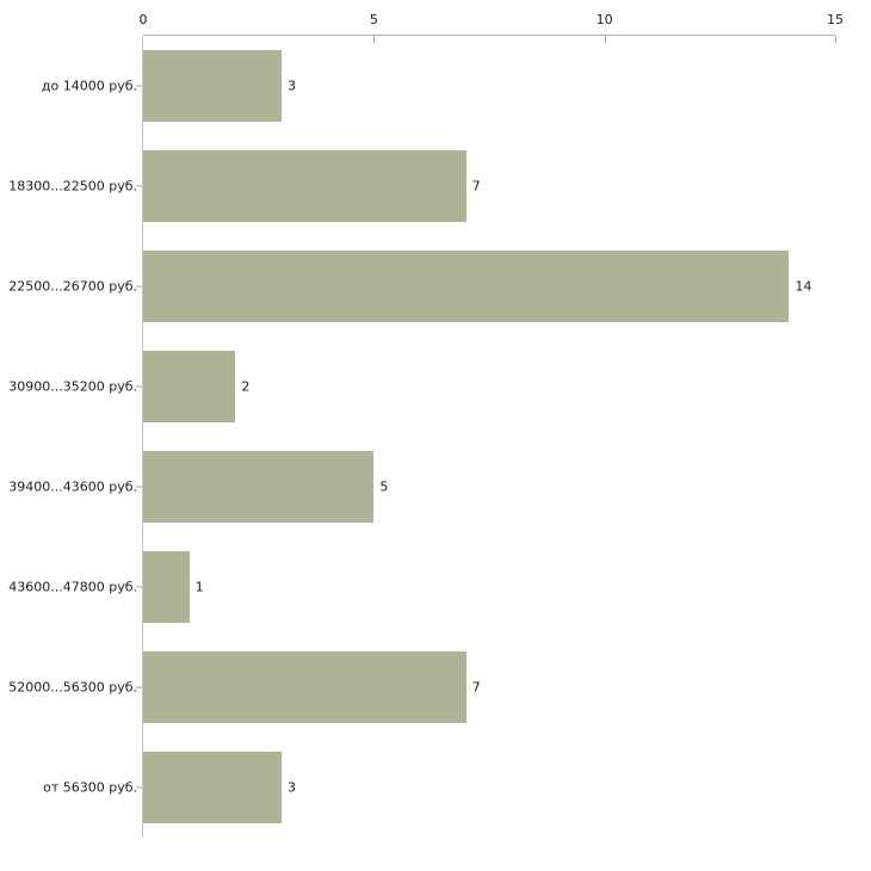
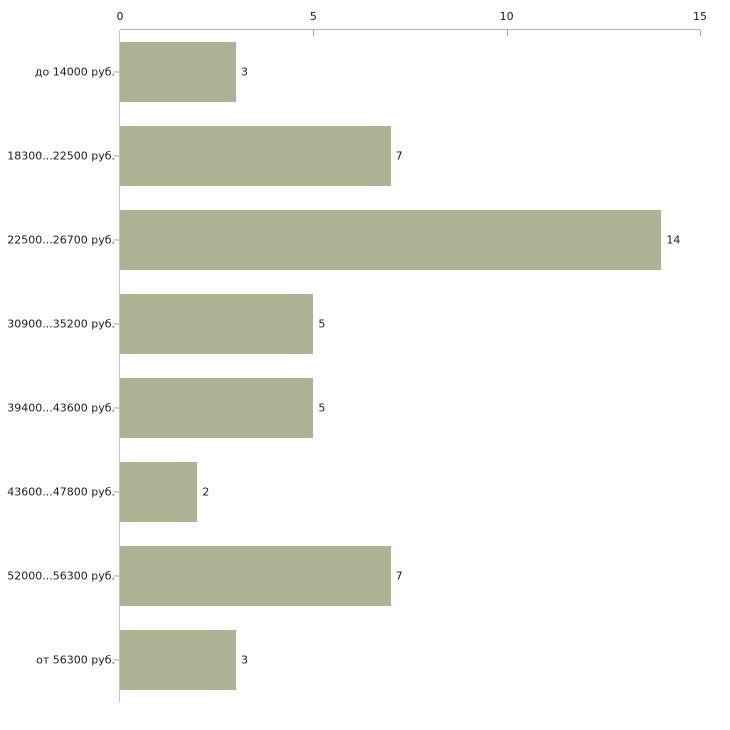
30900...35200 руб.: 2 -> 5
43600...47800 руб.: 1 -> 2
